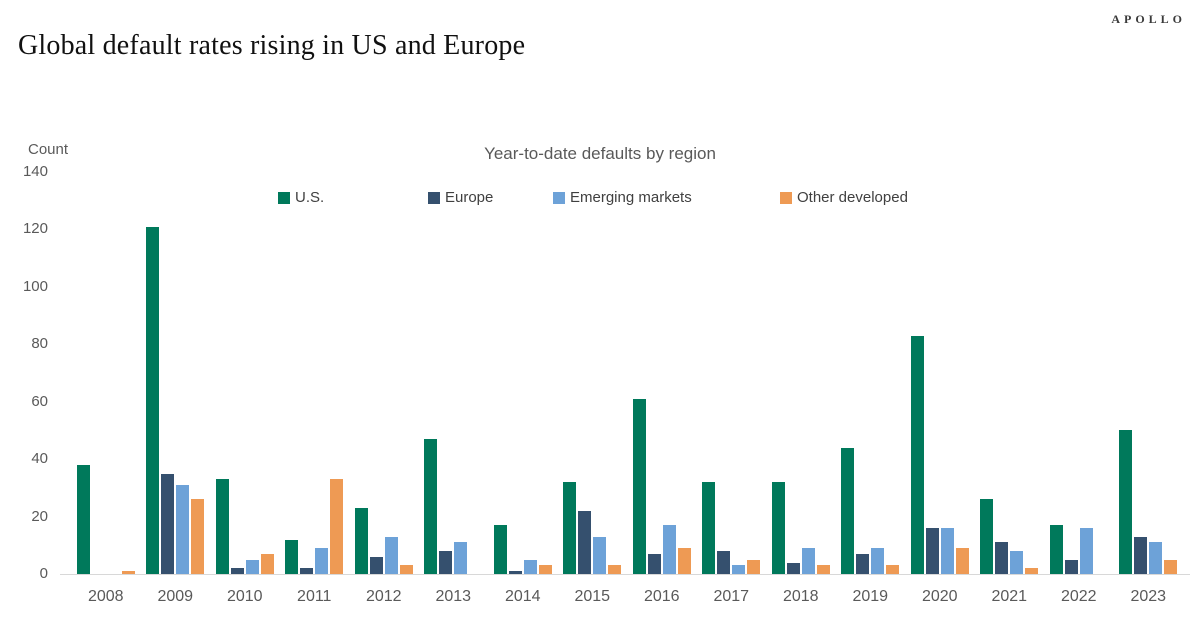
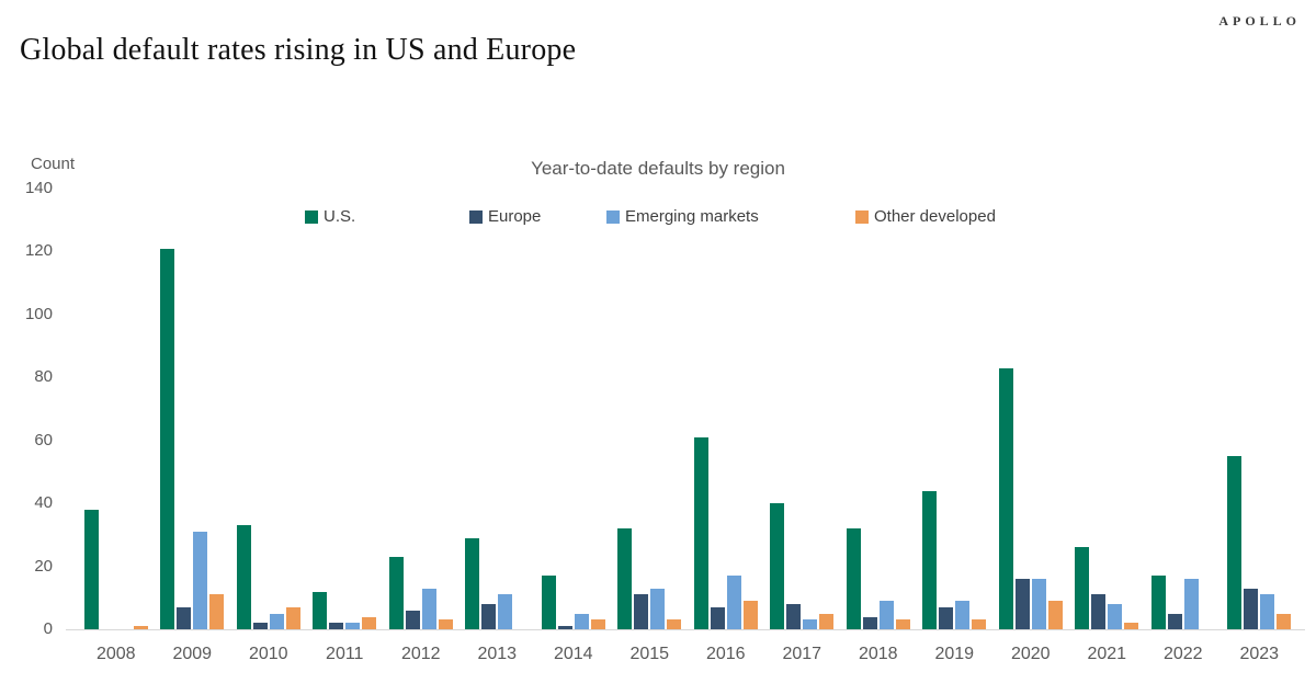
Europe/2009: 35 -> 7
Other developed/2009: 26 -> 11
Emerging markets/2011: 9 -> 2
Other developed/2011: 33 -> 4
U.S./2013: 47 -> 29
Europe/2015: 22 -> 11
U.S./2017: 32 -> 40
U.S./2023: 50 -> 55
